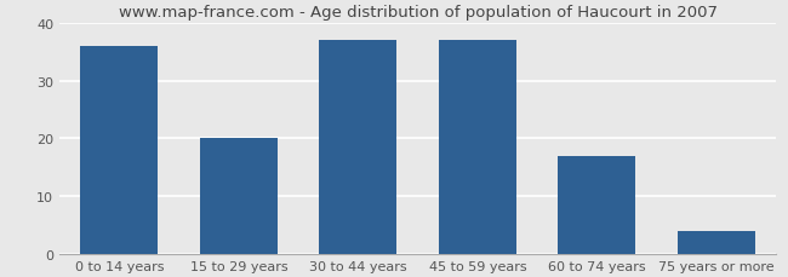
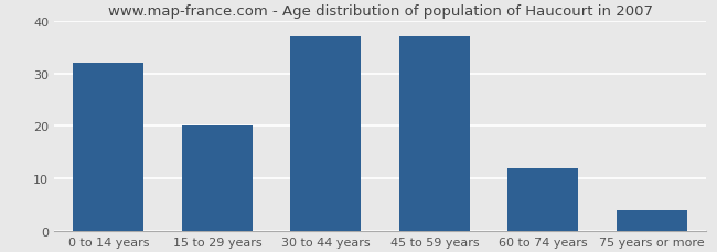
0 to 14 years: 36 -> 32
60 to 74 years: 17 -> 12
